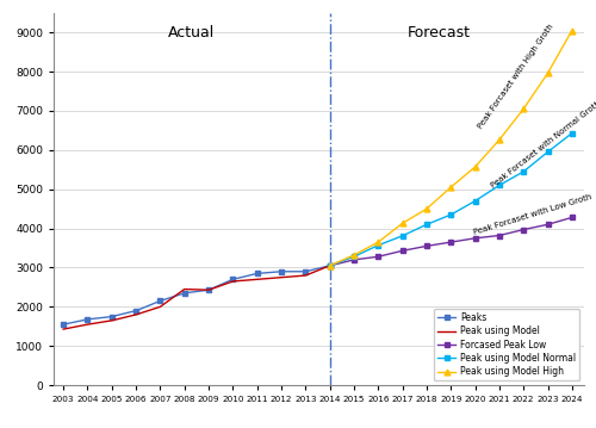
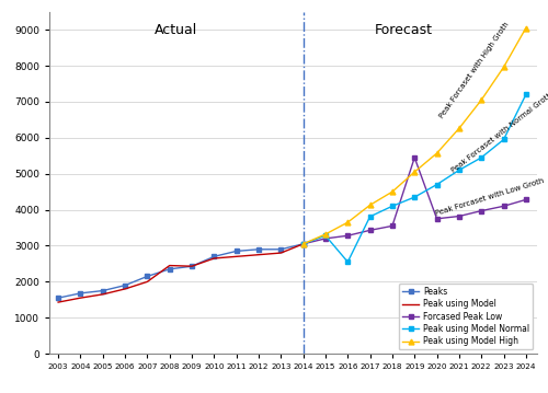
Peak using Model Normal/2016: 3570 -> 2550
Forcased Peak Low/2019: 3650 -> 5450
Peak using Model Normal/2024: 6430 -> 7200
